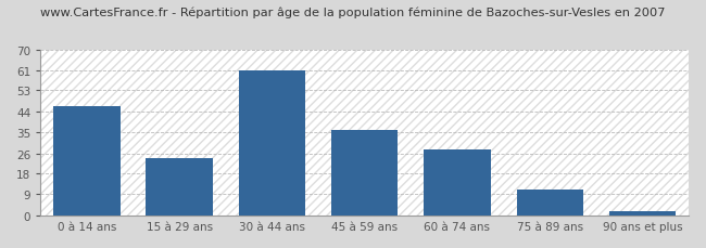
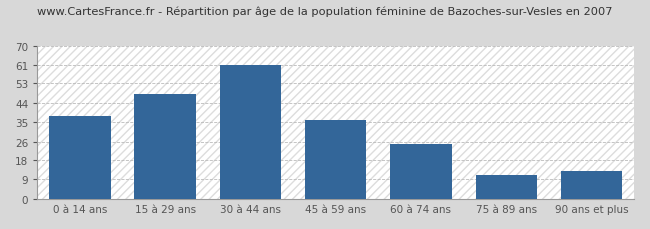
0 à 14 ans: 46 -> 38
15 à 29 ans: 24 -> 48
60 à 74 ans: 28 -> 25
90 ans et plus: 2 -> 13
